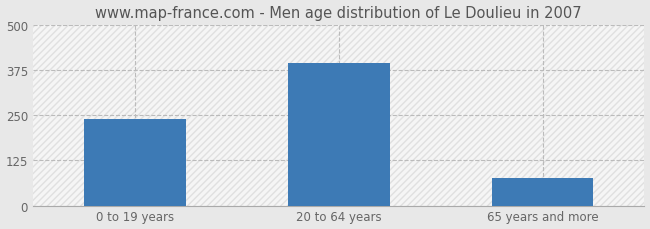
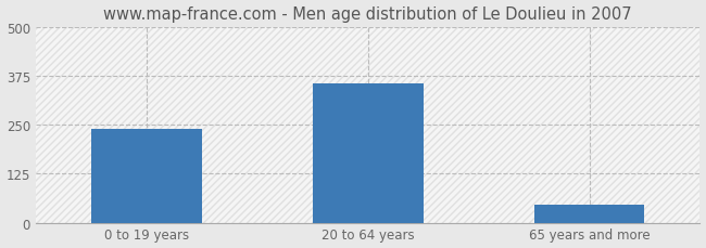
20 to 64 years: 395 -> 355
65 years and more: 75 -> 45
